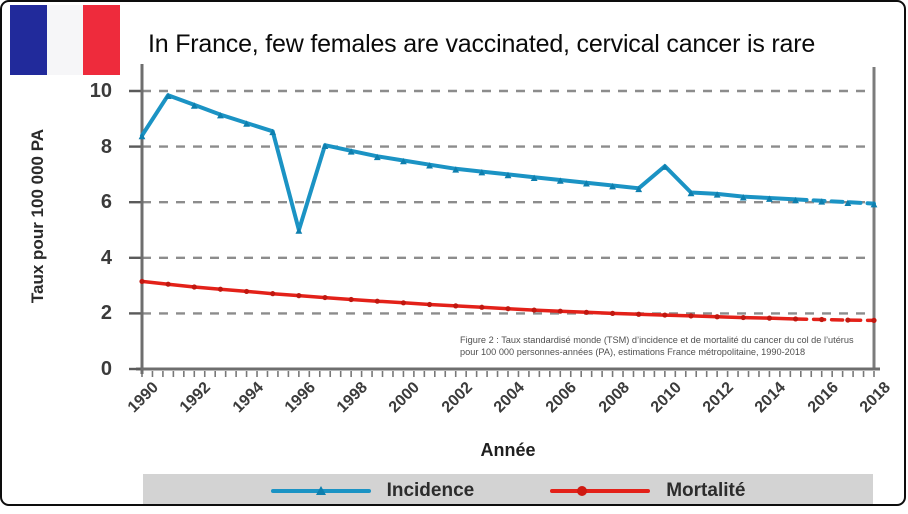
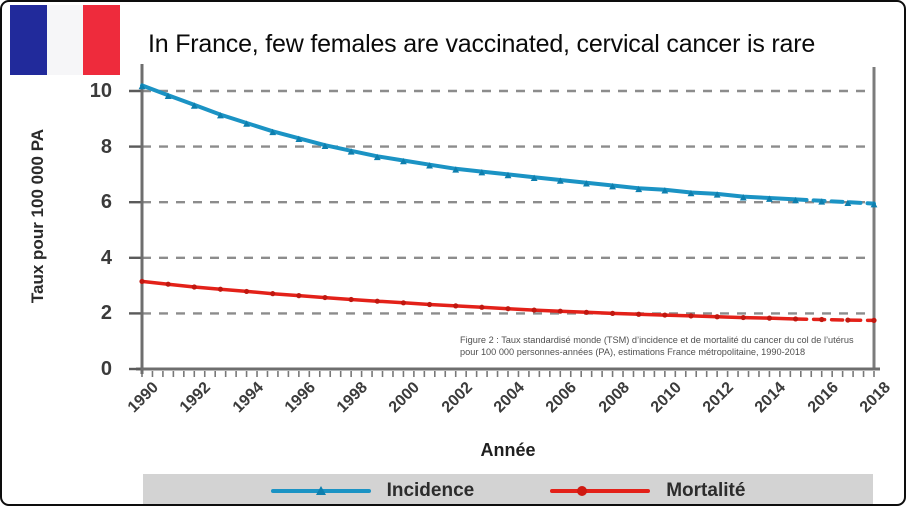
Incidence/1990: 8.4 -> 10.2
Incidence/1996: 5.0 -> 8.3
Incidence/2010: 7.3 -> 6.5
